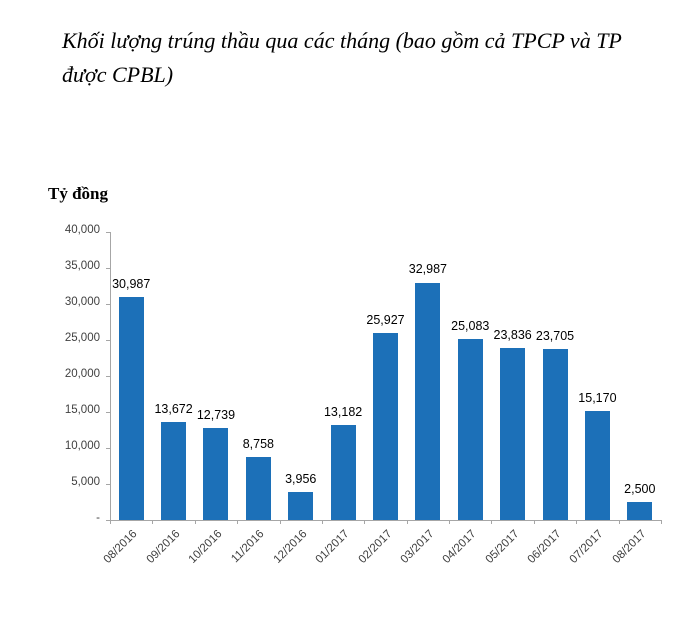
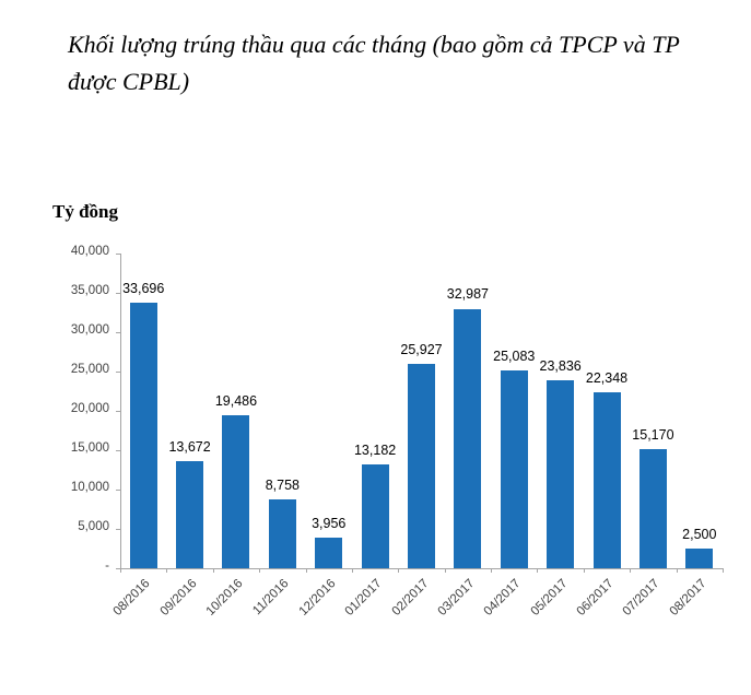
08/2016: 30,987 -> 33,696
10/2016: 12,739 -> 19,486
06/2017: 23,705 -> 22,348
